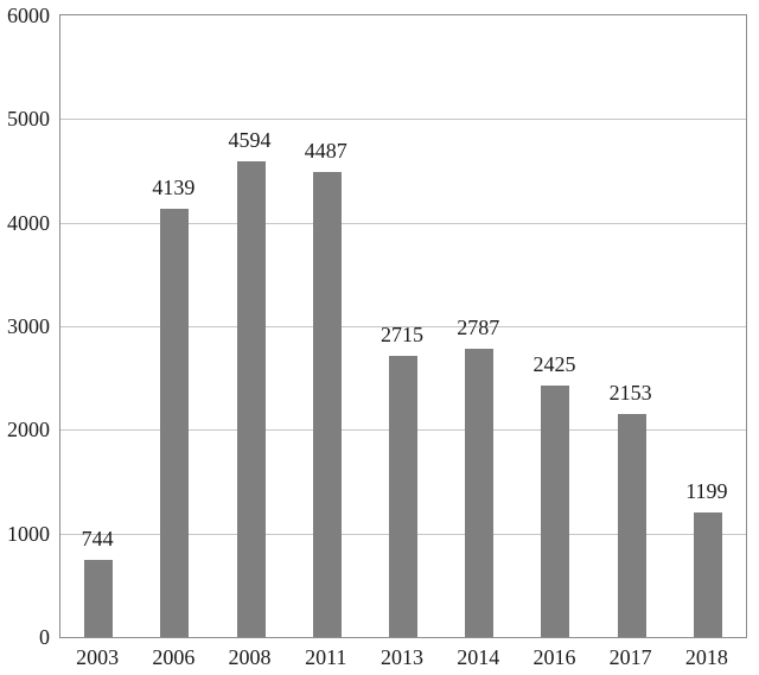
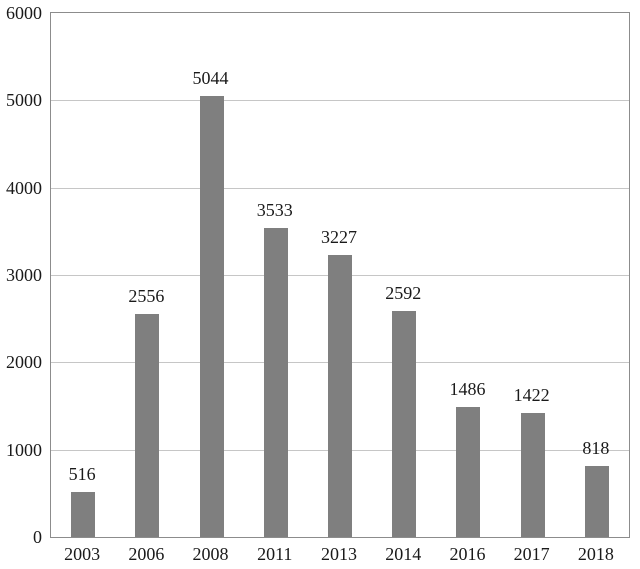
2003: 744 -> 516
2006: 4139 -> 2556
2008: 4594 -> 5044
2011: 4487 -> 3533
2013: 2715 -> 3227
2014: 2787 -> 2592
2016: 2425 -> 1486
2017: 2153 -> 1422
2018: 1199 -> 818
